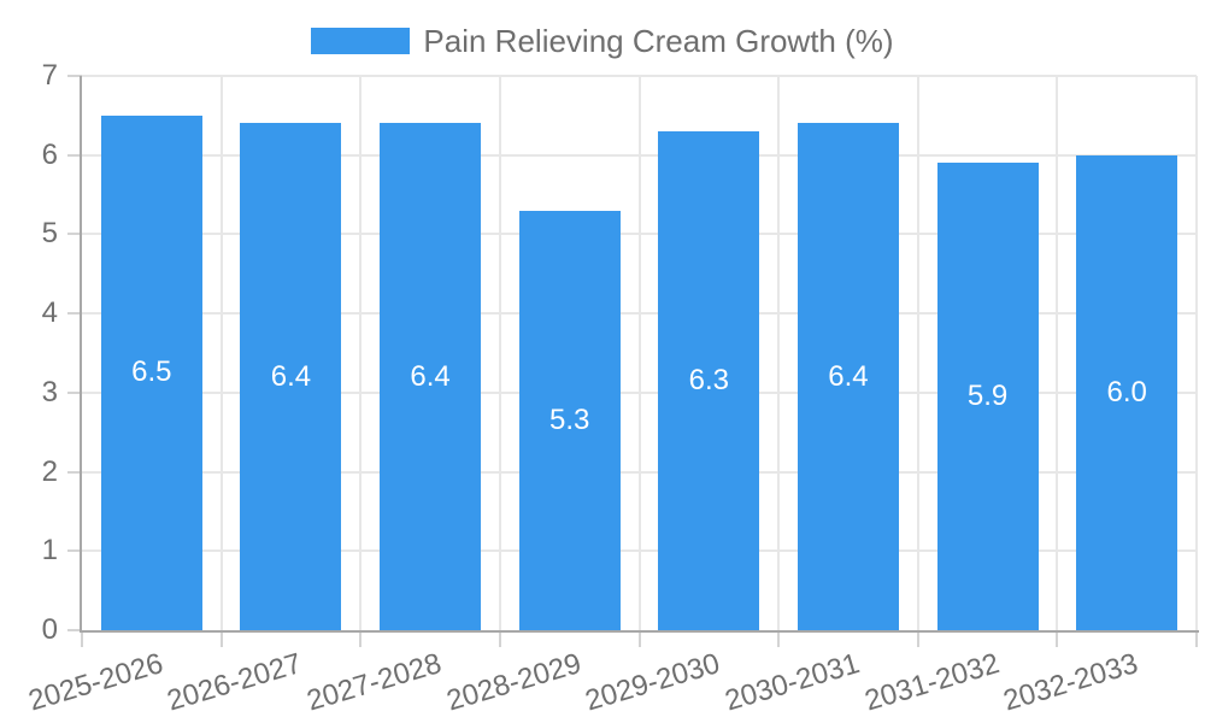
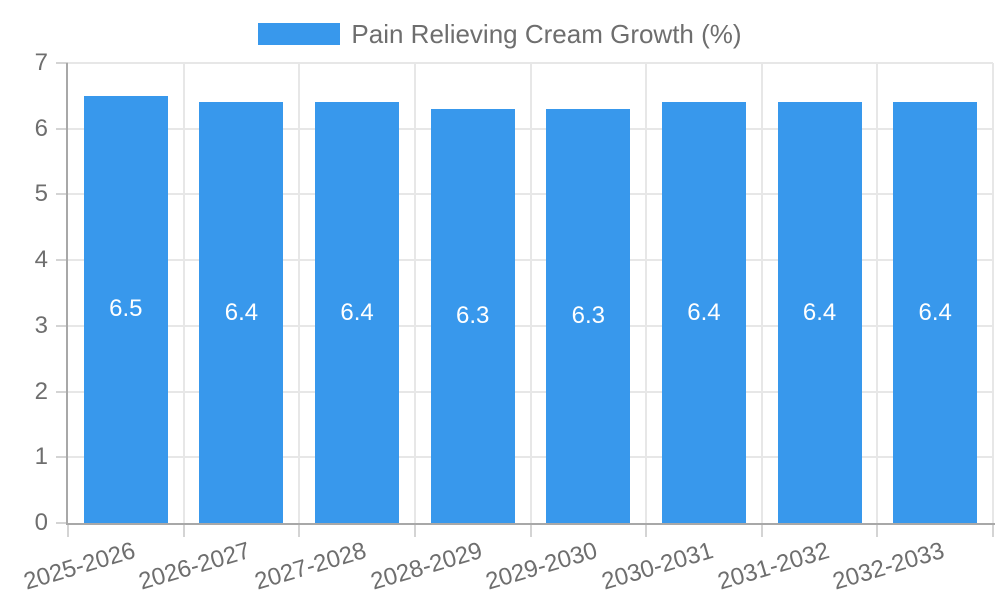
2028-2029: 5.3 -> 6.3
2031-2032: 5.9 -> 6.4
2032-2033: 6.0 -> 6.4
